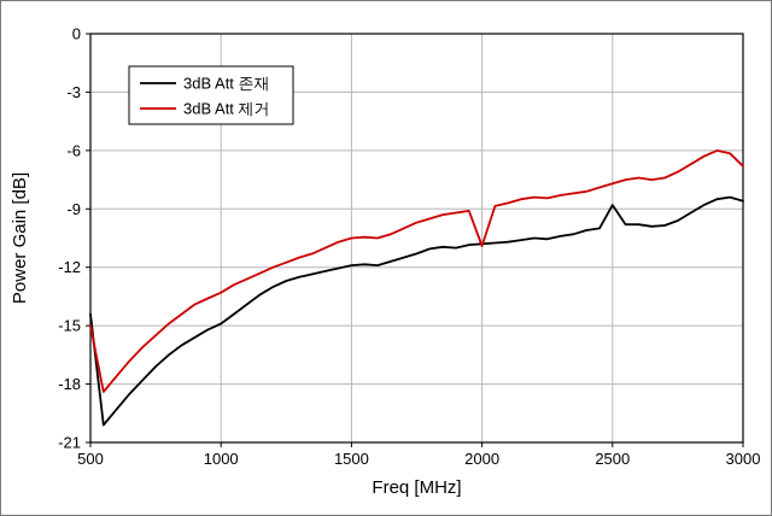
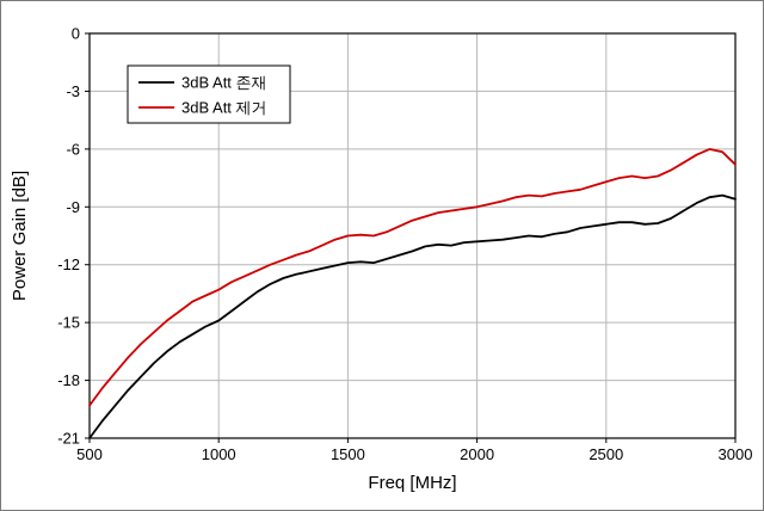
3dB Att 존재/500: -14.4 -> -21.0
3dB Att 제거/500: -15.0 -> -19.3
3dB Att 제거/2000: -10.9 -> -9.0
3dB Att 존재/2500: -8.8 -> -9.9
